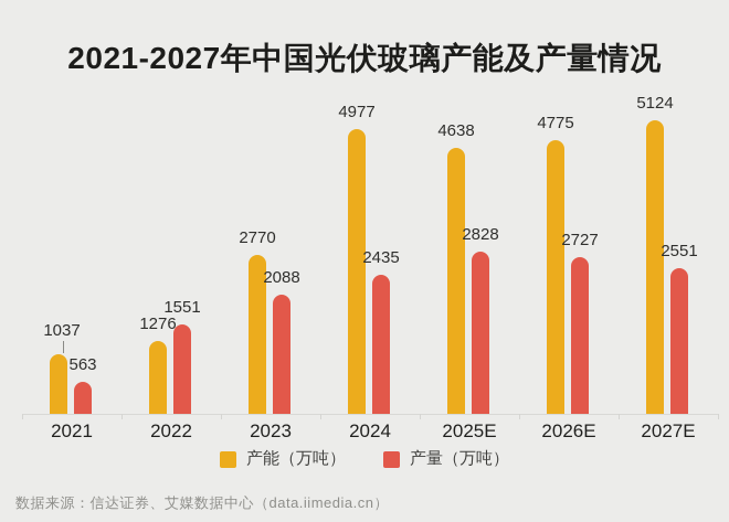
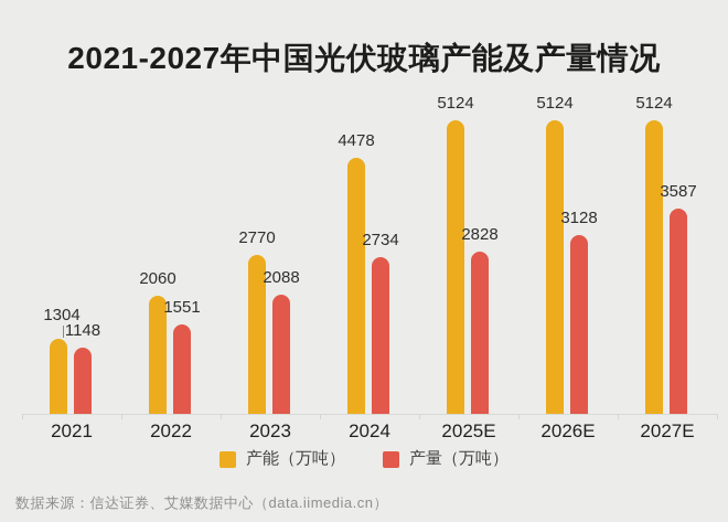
产能（万吨）/2021: 1037 -> 1304
产量（万吨）/2021: 563 -> 1148
产能（万吨）/2022: 1276 -> 2060
产能（万吨）/2024: 4977 -> 4478
产量（万吨）/2024: 2435 -> 2734
产能（万吨）/2025E: 4638 -> 5124
产能（万吨）/2026E: 4775 -> 5124
产量（万吨）/2026E: 2727 -> 3128
产量（万吨）/2027E: 2551 -> 3587
